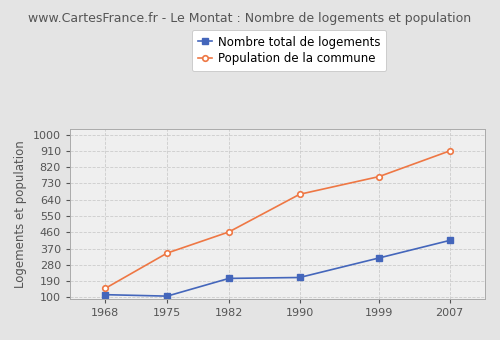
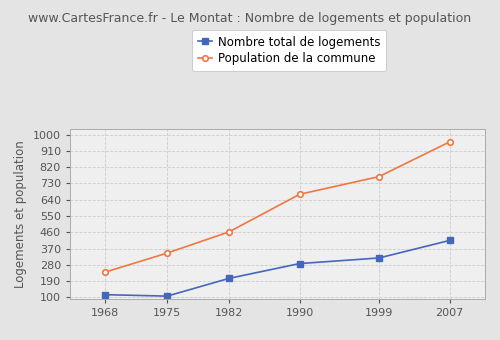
Population de la commune/1968: 150 -> 240
Nombre total de logements/1990: 210 -> 290
Population de la commune/2007: 910 -> 960
